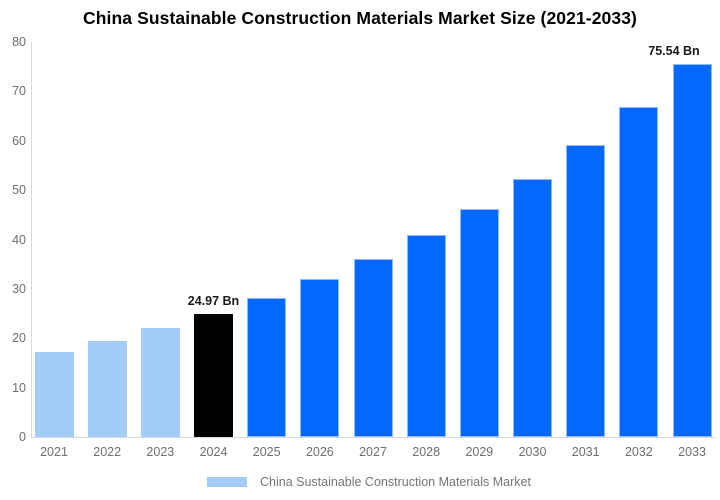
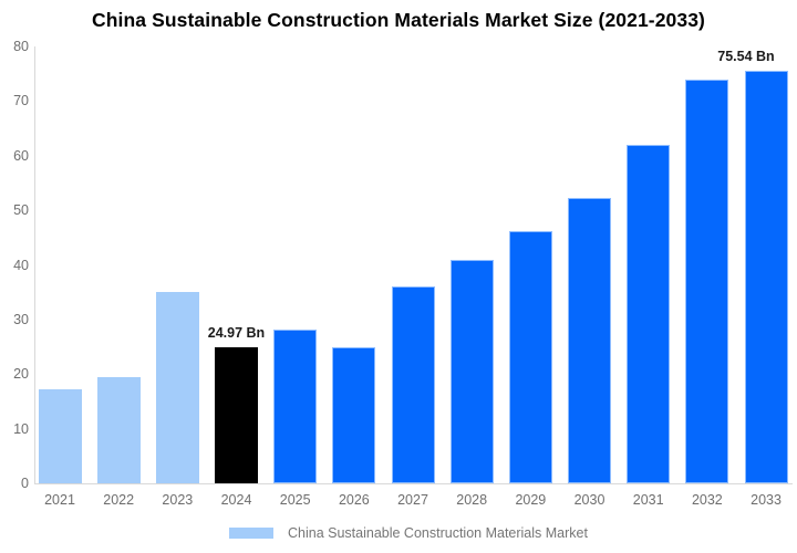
2023: 22 -> 35
2026: 32 -> 25
2031: 59 -> 62
2032: 67 -> 74
